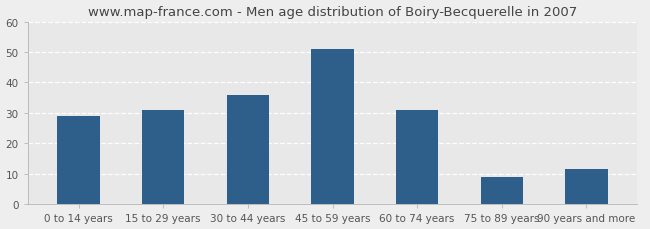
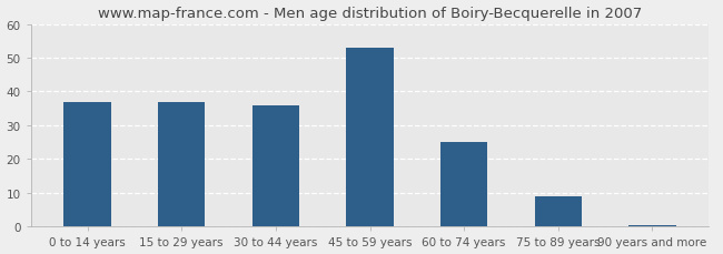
0 to 14 years: 29.0 -> 37.0
15 to 29 years: 31.0 -> 37.0
45 to 59 years: 51.0 -> 53.0
60 to 74 years: 31.0 -> 25.0
90 years and more: 11.5 -> 0.5
